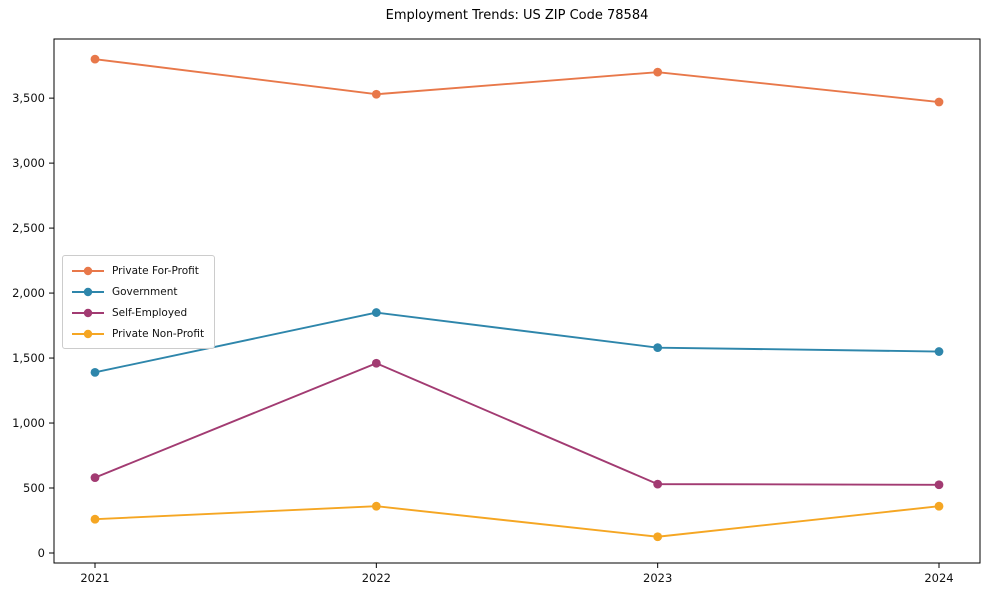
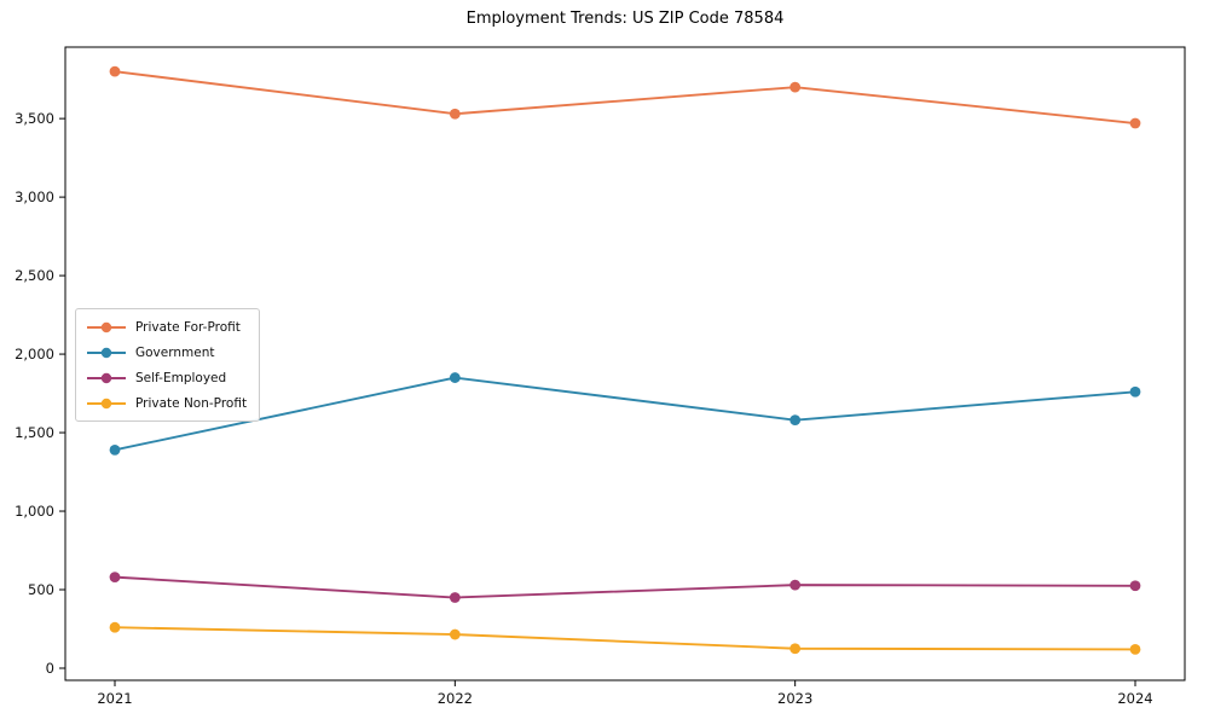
Self-Employed/2022: 1460 -> 450
Private Non-Profit/2022: 360 -> 220
Government/2024: 1550 -> 1760
Private Non-Profit/2024: 360 -> 120
